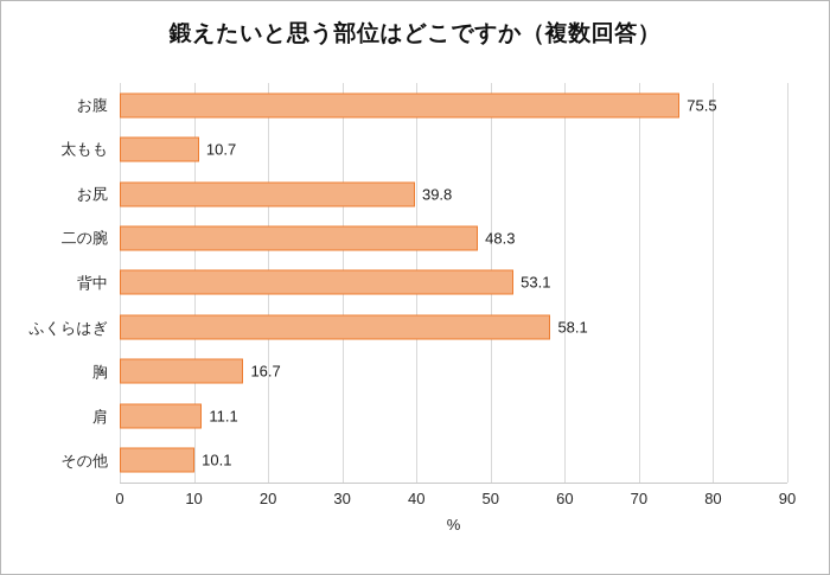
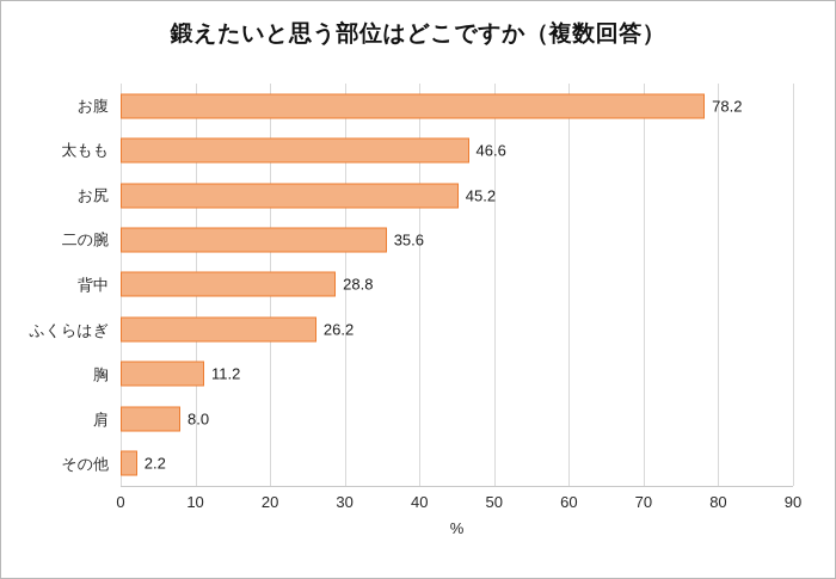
お腹: 75.5 -> 78.2
太もも: 10.7 -> 46.6
お尻: 39.8 -> 45.2
二の腕: 48.3 -> 35.6
背中: 53.1 -> 28.8
ふくらはぎ: 58.1 -> 26.2
胸: 16.7 -> 11.2
肩: 11.1 -> 8.0
その他: 10.1 -> 2.2
